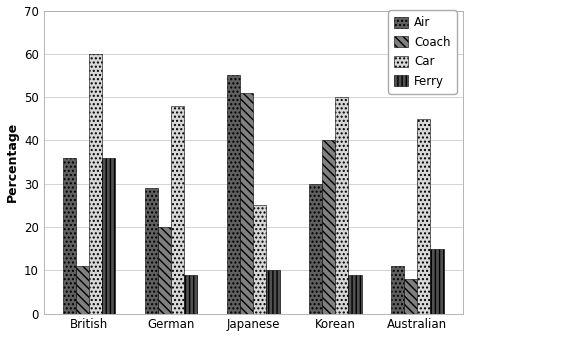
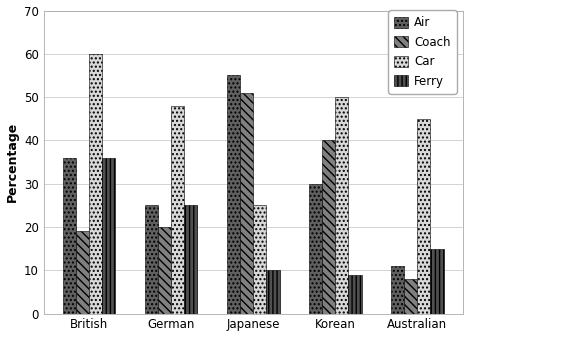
Coach/British: 11 -> 19
Air/German: 29 -> 25
Ferry/German: 9 -> 25
